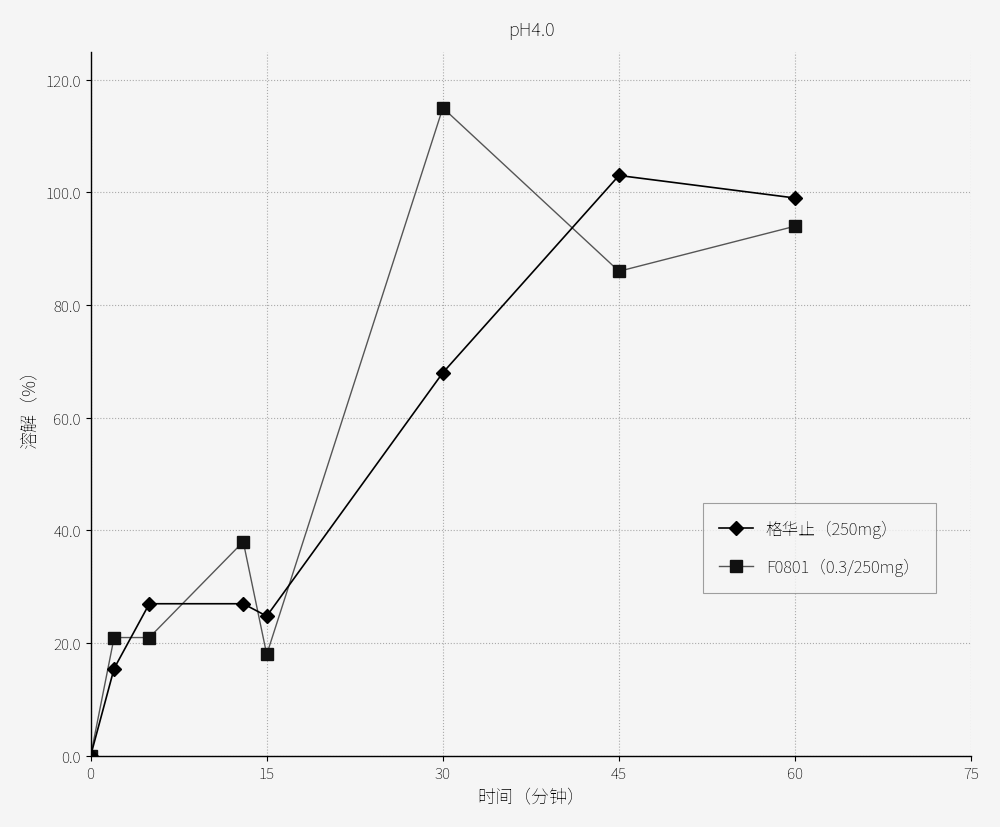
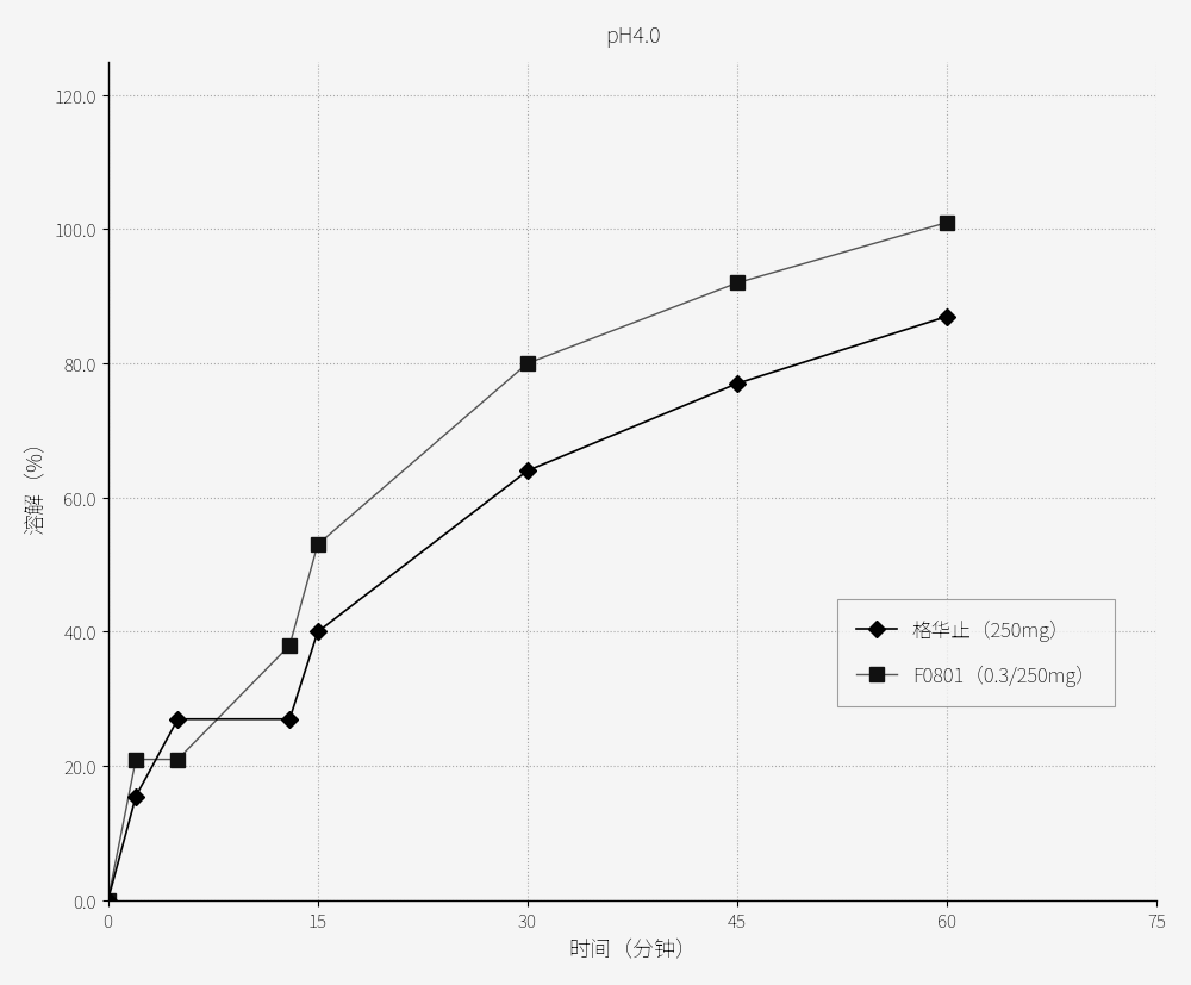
格华止（250mg）/15: 24.8 -> 40.0
F0801（0.3/250mg）/15: 18 -> 53
格华止（250mg）/30: 68.0 -> 64.0
F0801（0.3/250mg）/30: 115 -> 80
格华止（250mg）/45: 103.0 -> 77.0
F0801（0.3/250mg）/45: 86 -> 92
格华止（250mg）/60: 99.0 -> 87.0
F0801（0.3/250mg）/60: 94 -> 101
